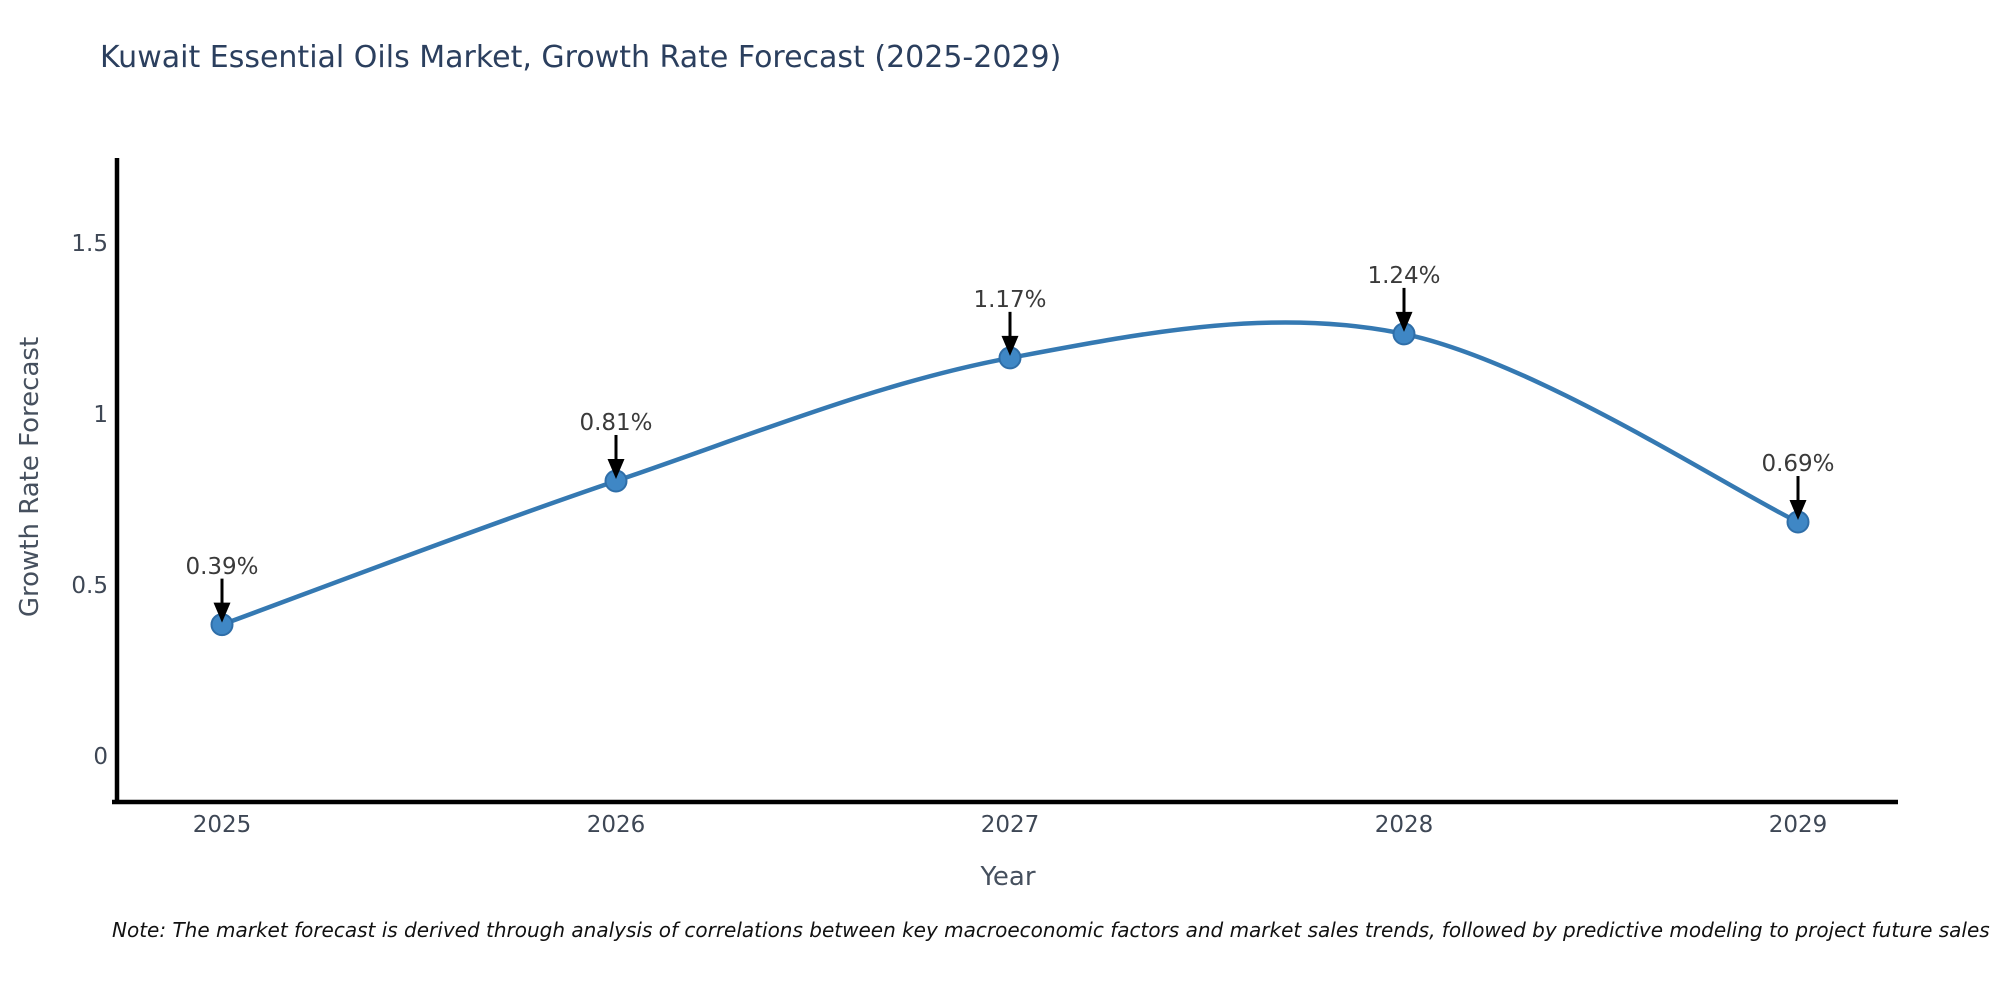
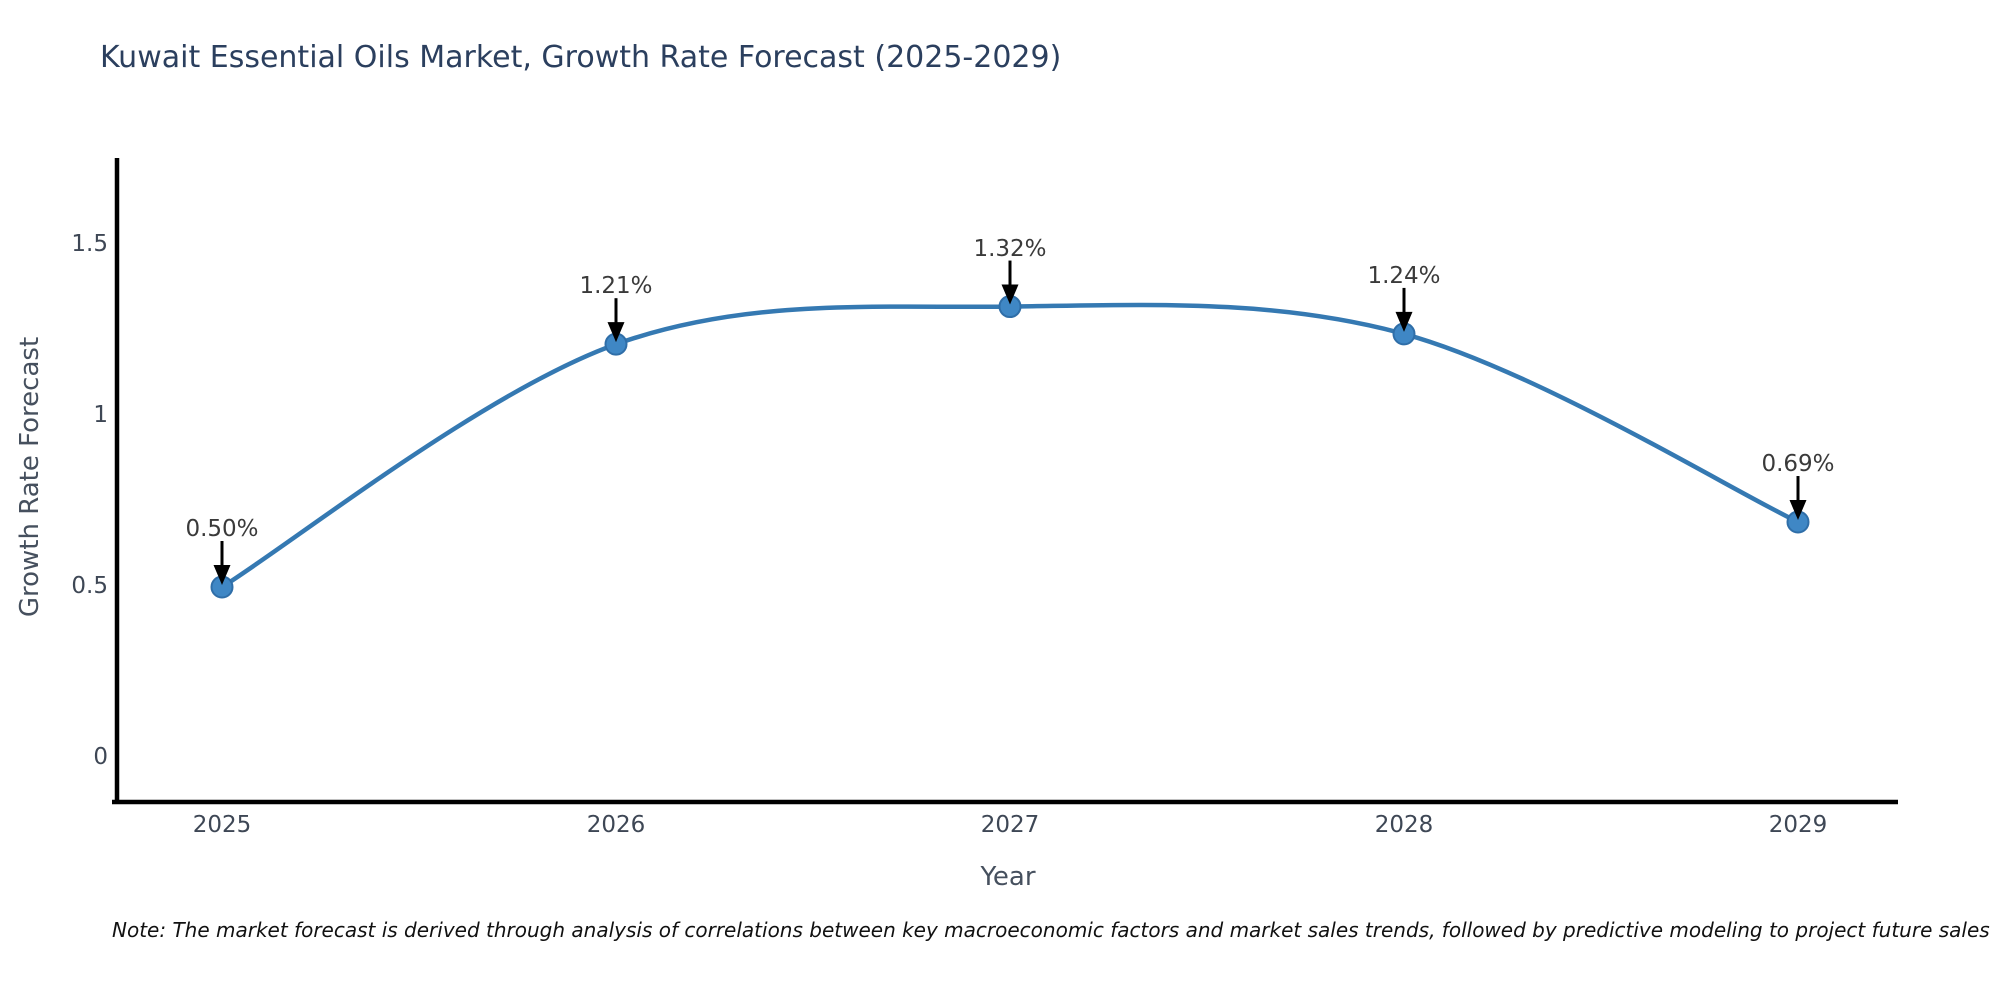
2025: 0.39% -> 0.50%
2026: 0.81% -> 1.21%
2027: 1.17% -> 1.32%
